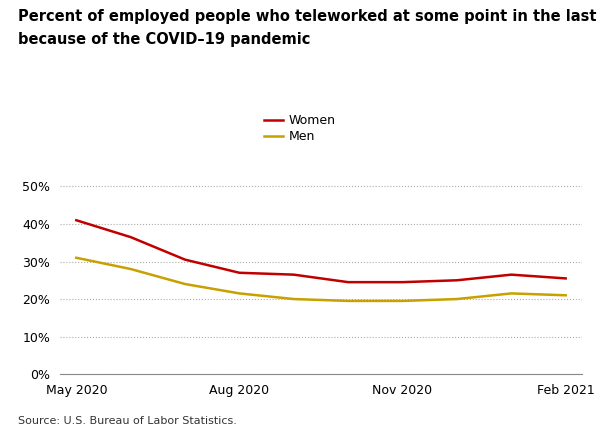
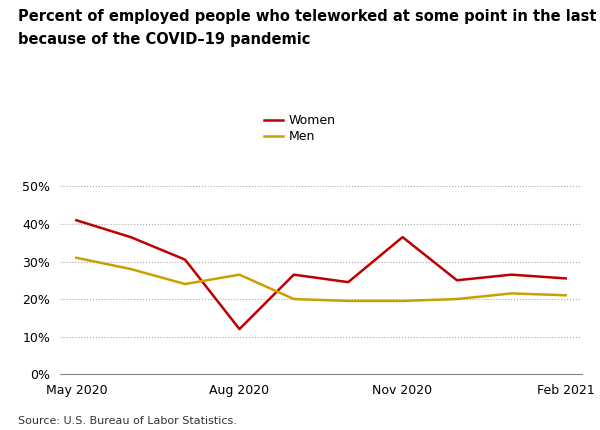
Women/Aug 2020: 27.0% -> 12.0%
Men/Aug 2020: 21.5% -> 26.5%
Women/Nov 2020: 24.5% -> 36.5%
